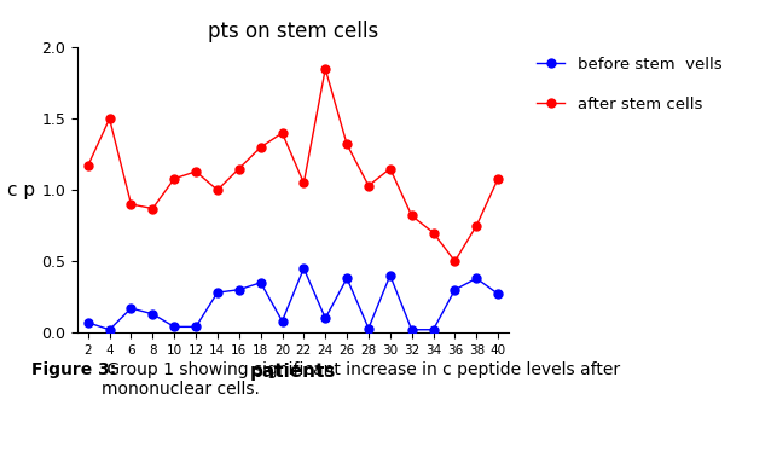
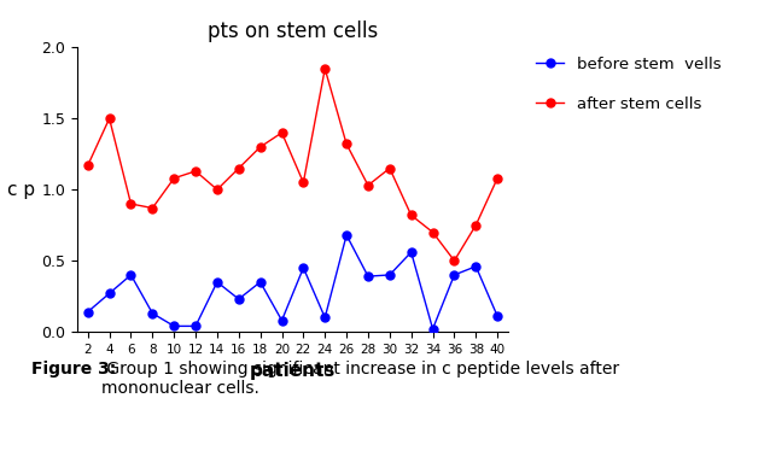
before stem vells/2: 0.07 -> 0.14
before stem vells/4: 0.02 -> 0.27
before stem vells/6: 0.17 -> 0.40
before stem vells/14: 0.28 -> 0.35
before stem vells/16: 0.30 -> 0.23
before stem vells/26: 0.38 -> 0.68
before stem vells/28: 0.03 -> 0.39
before stem vells/32: 0.02 -> 0.56
before stem vells/36: 0.30 -> 0.40
before stem vells/38: 0.38 -> 0.46
before stem vells/40: 0.27 -> 0.11
